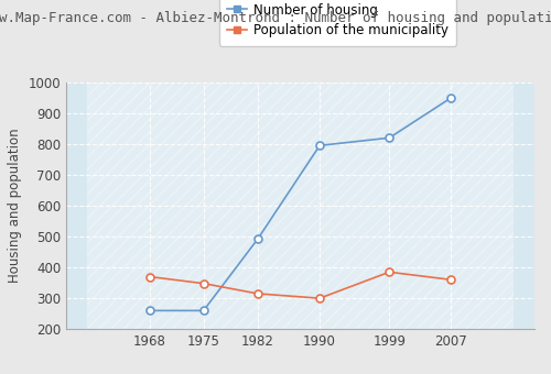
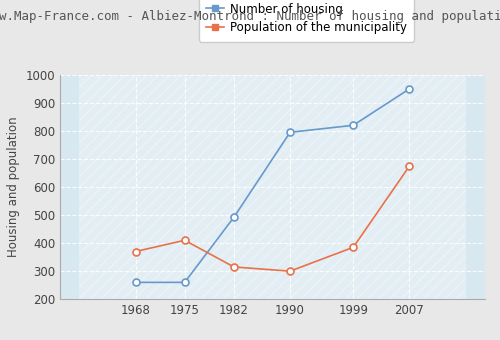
Population of the municipality/1975: 348 -> 410
Population of the municipality/2007: 360 -> 675
